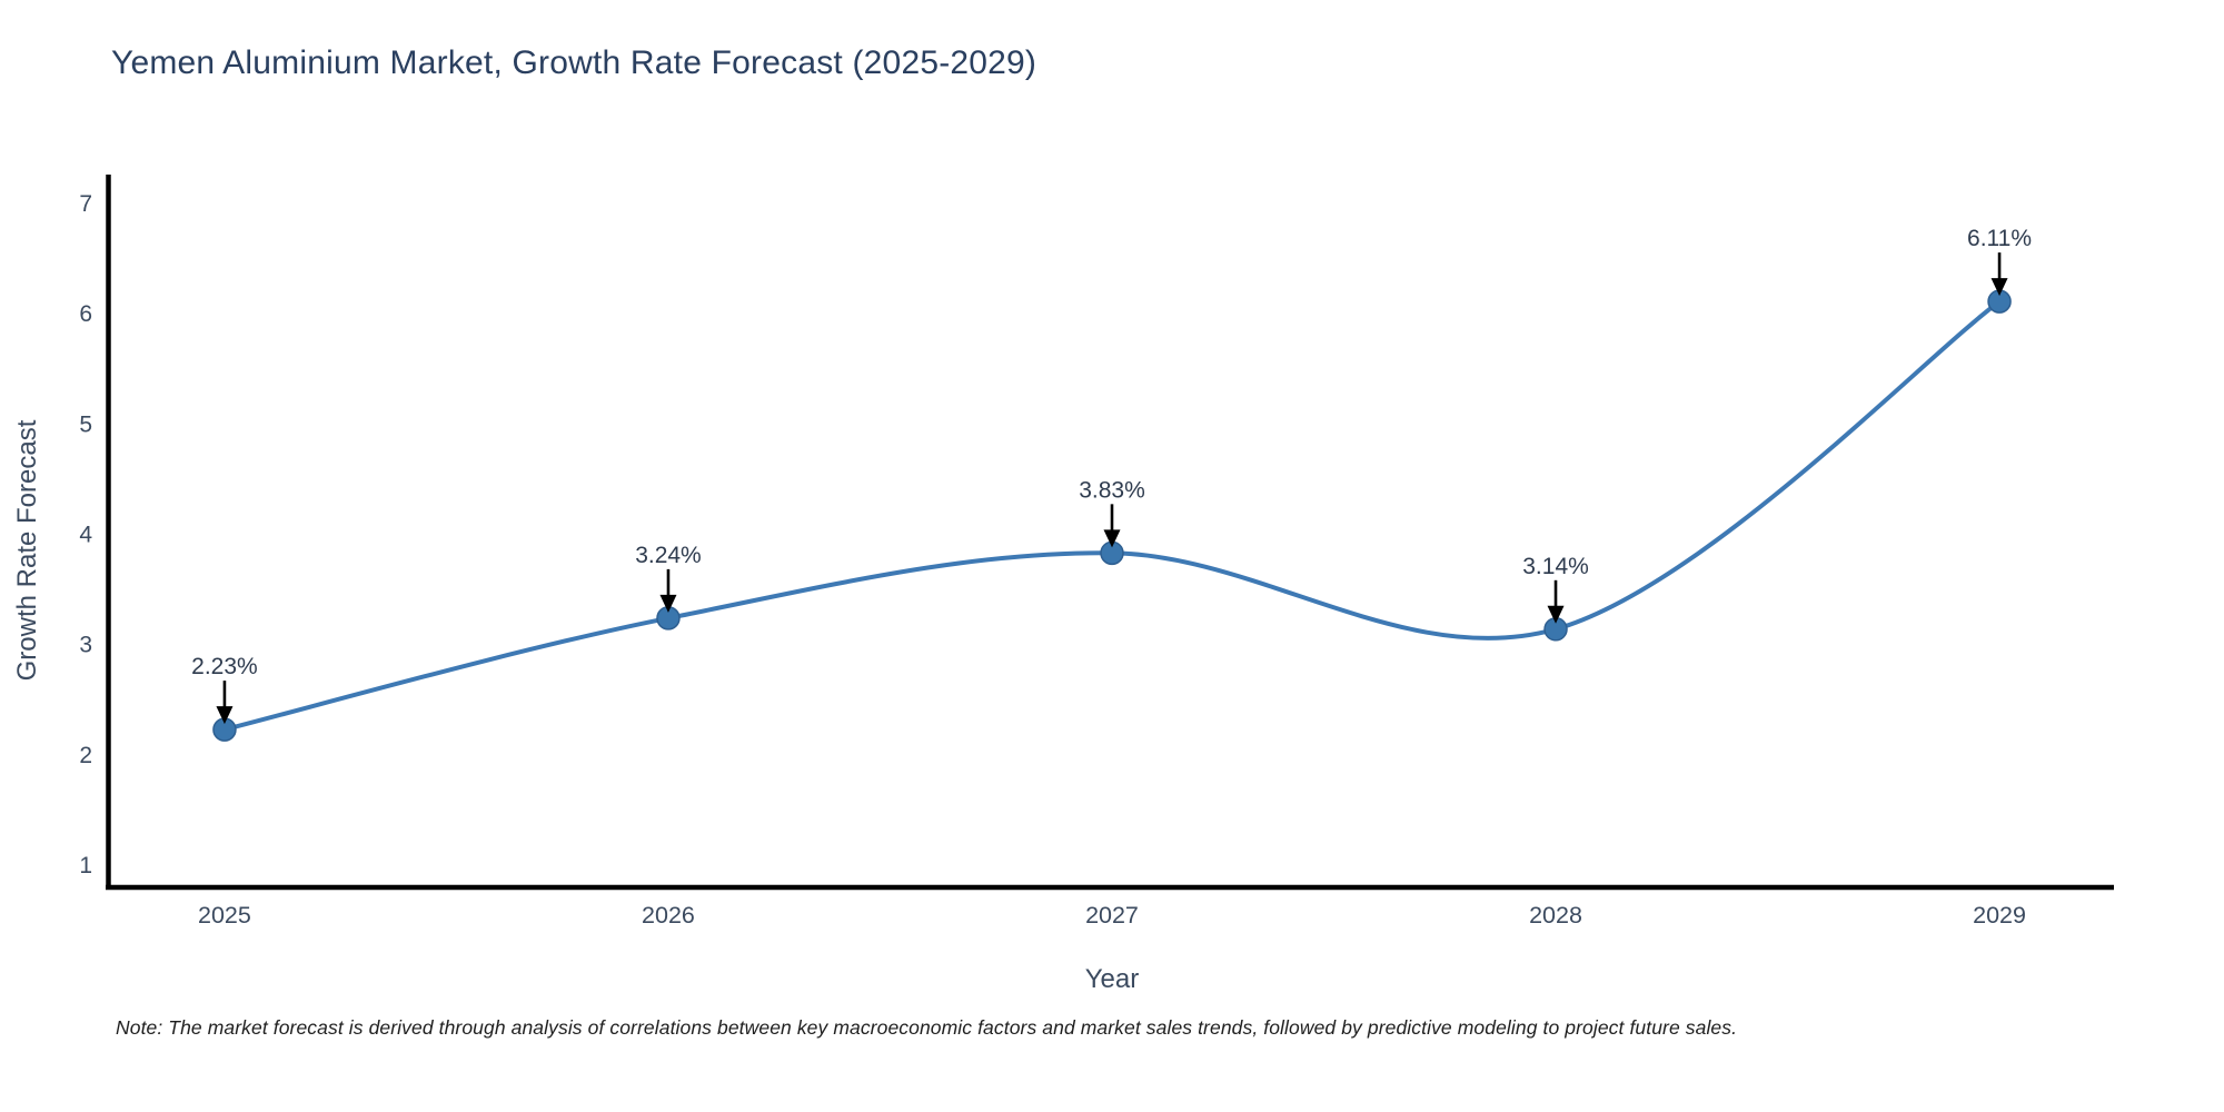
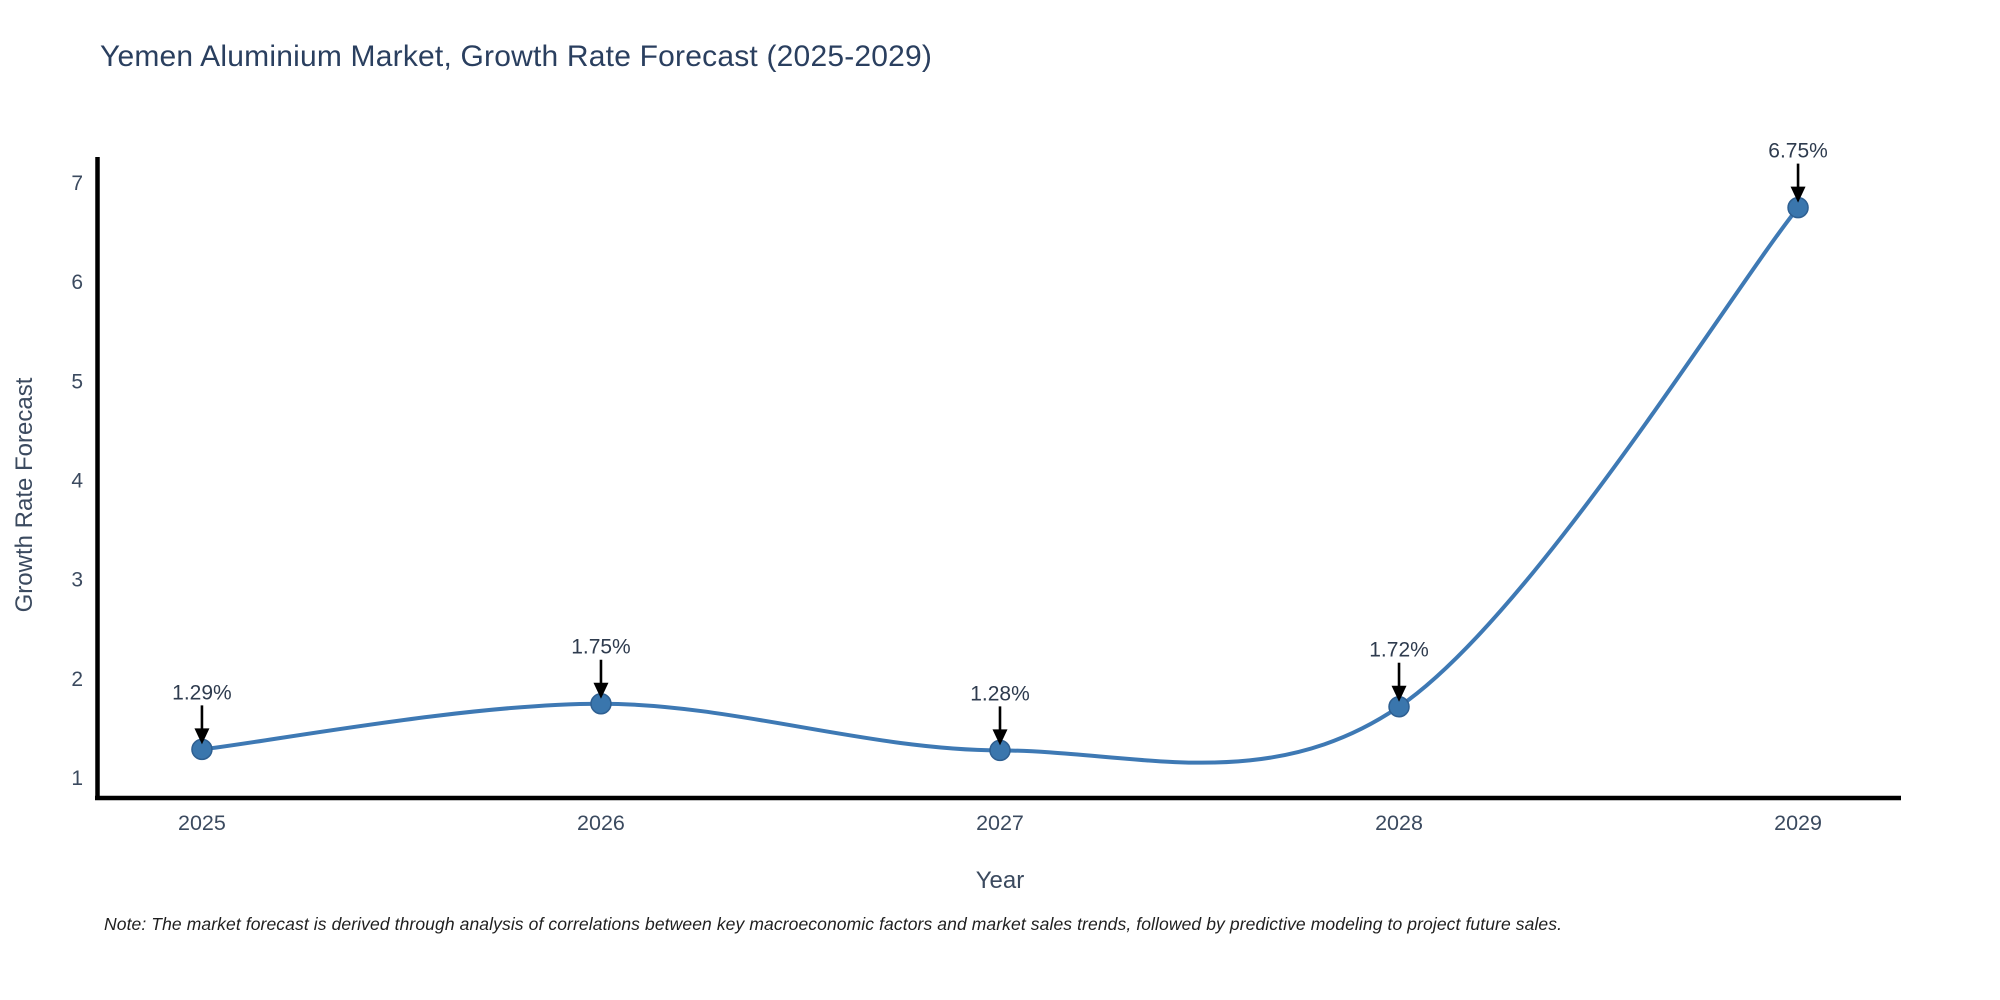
2025: 2.23% -> 1.29%
2026: 3.24% -> 1.75%
2027: 3.83% -> 1.28%
2028: 3.14% -> 1.72%
2029: 6.11% -> 6.75%
